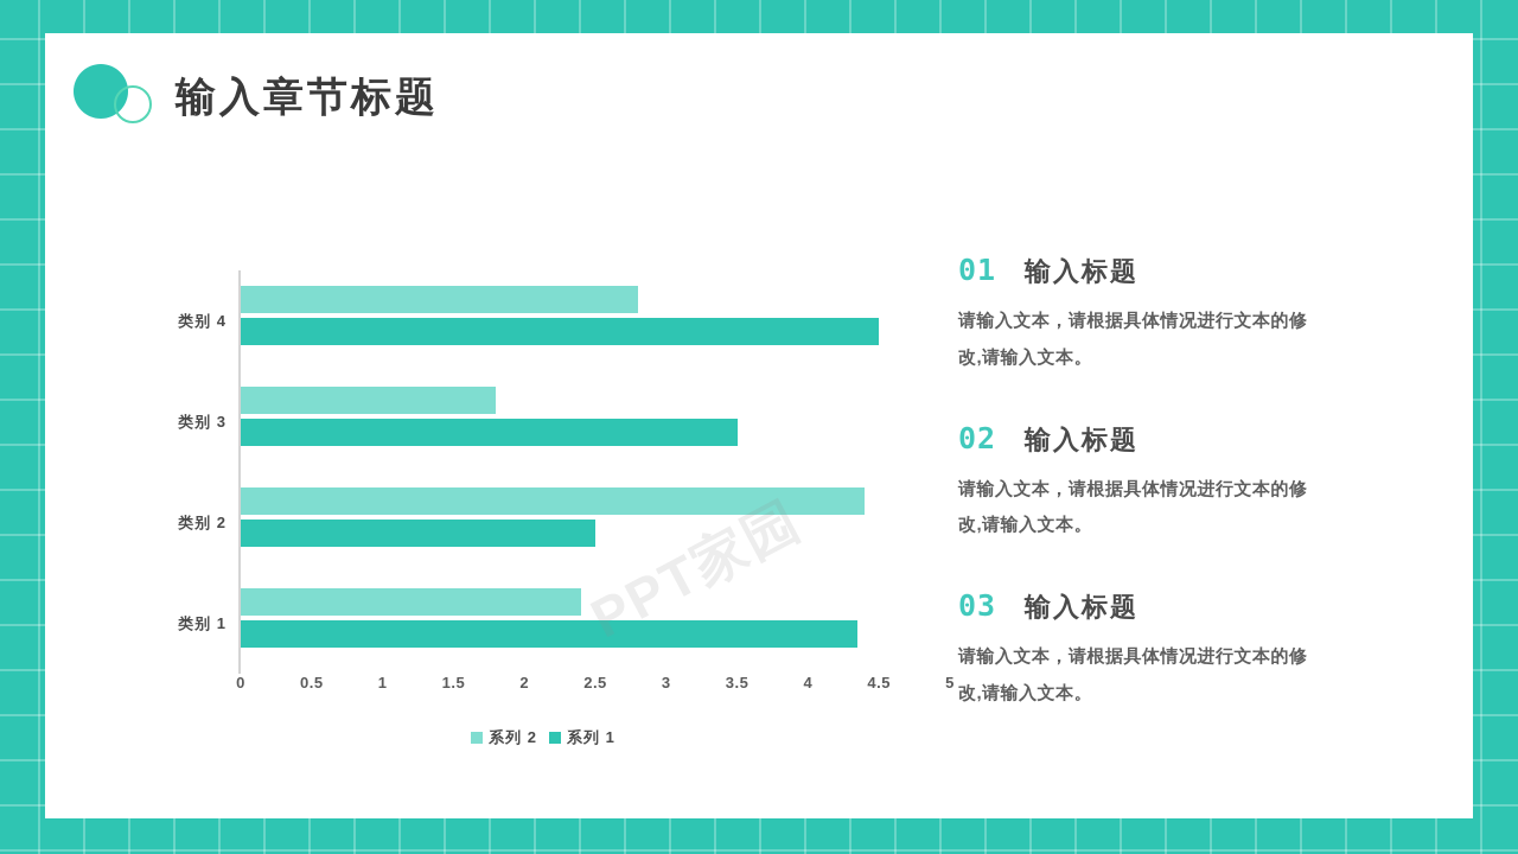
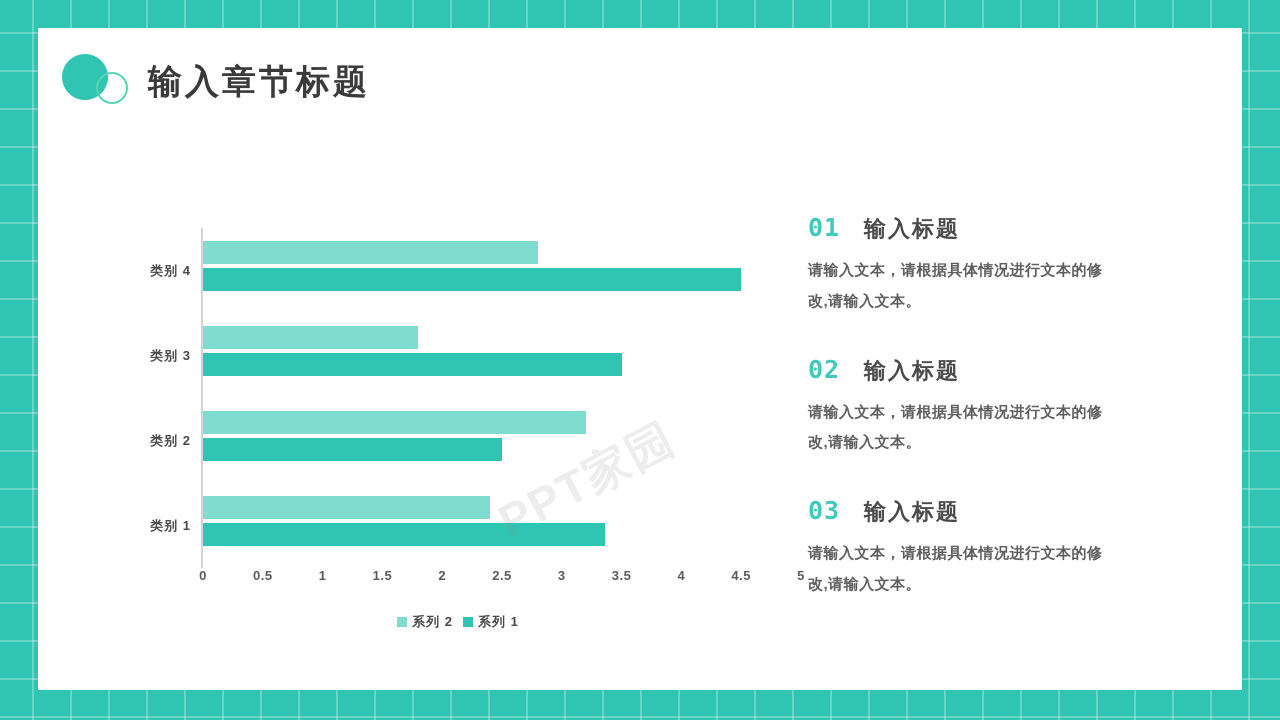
系列 1/类别 1: 4.35 -> 3.36
系列 2/类别 2: 4.4 -> 3.2
